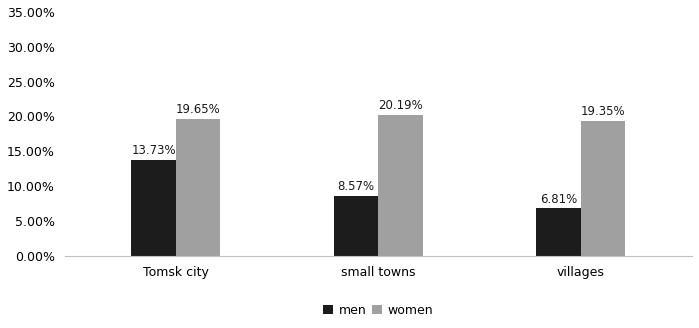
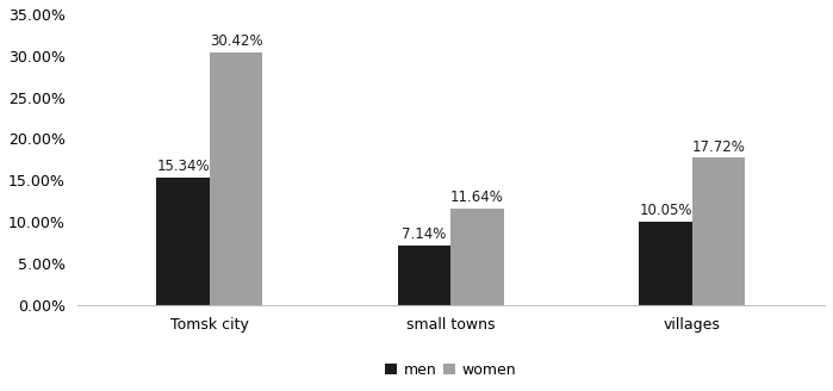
men/Tomsk city: 13.73% -> 15.34%
women/Tomsk city: 19.65% -> 30.42%
men/small towns: 8.57% -> 7.14%
women/small towns: 20.19% -> 11.64%
men/villages: 6.81% -> 10.05%
women/villages: 19.35% -> 17.72%
